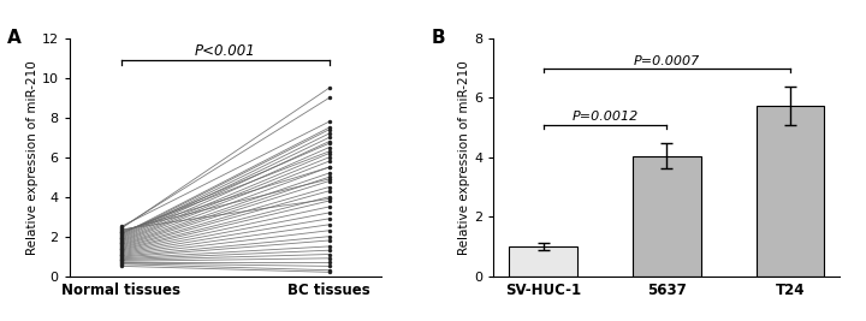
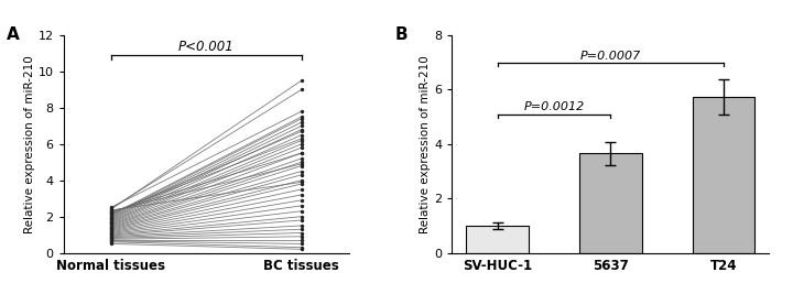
5637: 4.05 -> 3.65
